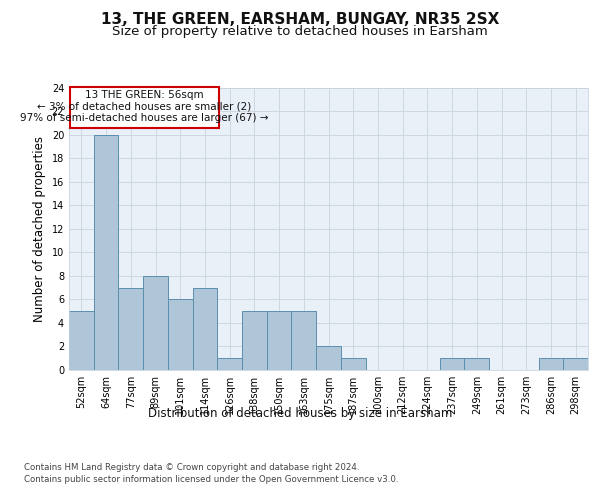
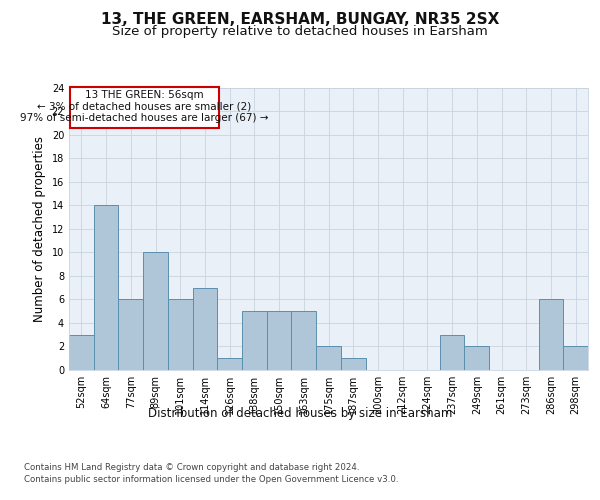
52sqm: 5 -> 3
64sqm: 20 -> 14
77sqm: 7 -> 6
89sqm: 8 -> 10
237sqm: 1 -> 3
249sqm: 1 -> 2
286sqm: 1 -> 6
298sqm: 1 -> 2
